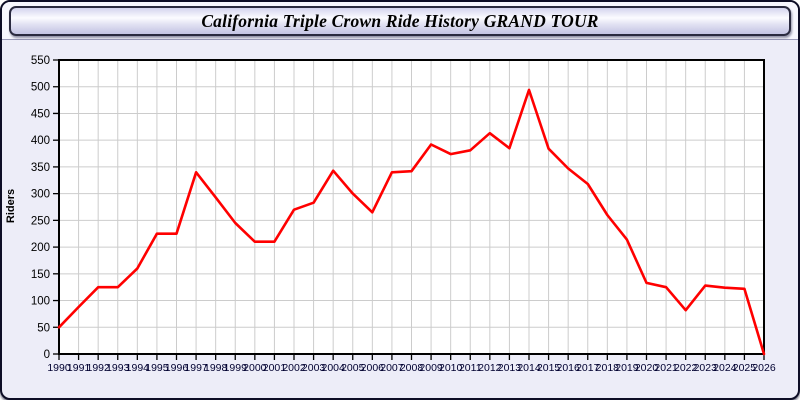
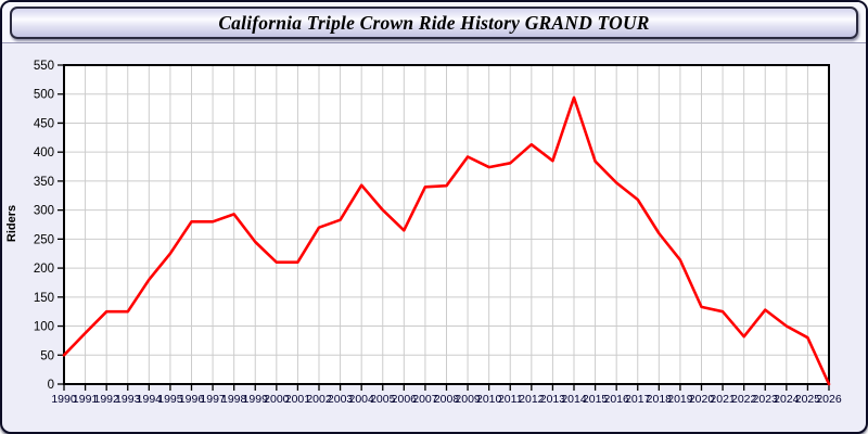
1994: 160 -> 180
1996: 220 -> 280
1997: 340 -> 280
2024: 120 -> 100
2025: 120 -> 80
